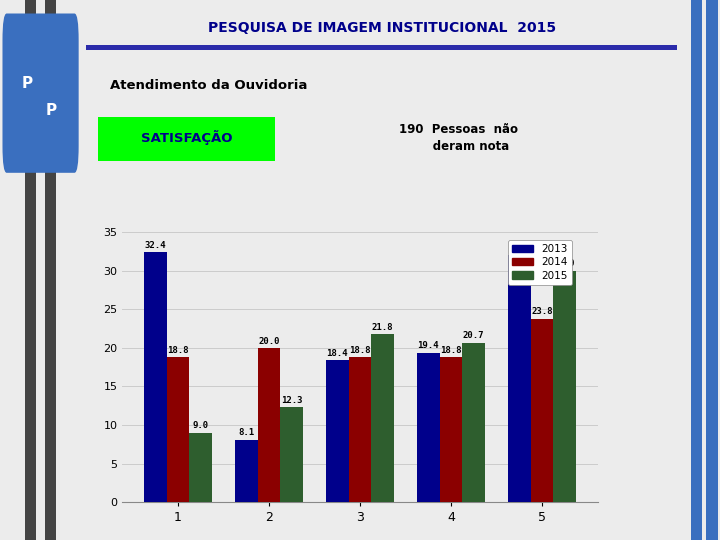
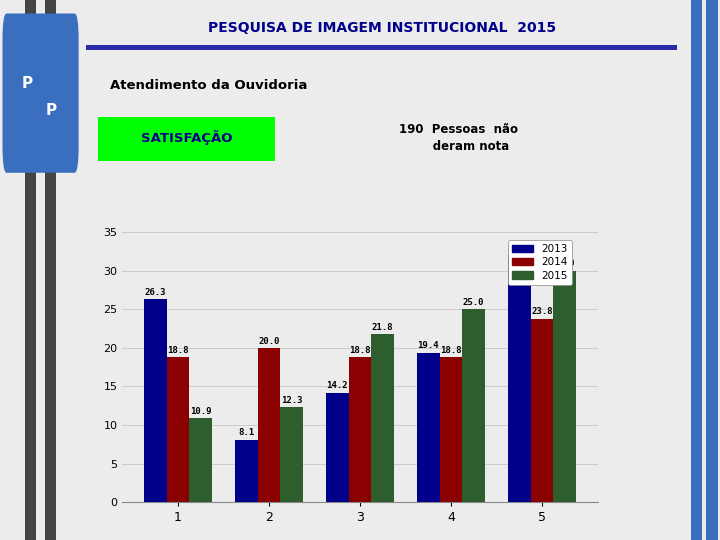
2013/1: 32.4 -> 26.3
2015/1: 9.0 -> 10.9
2013/3: 18.4 -> 14.2
2015/4: 20.7 -> 25.0
